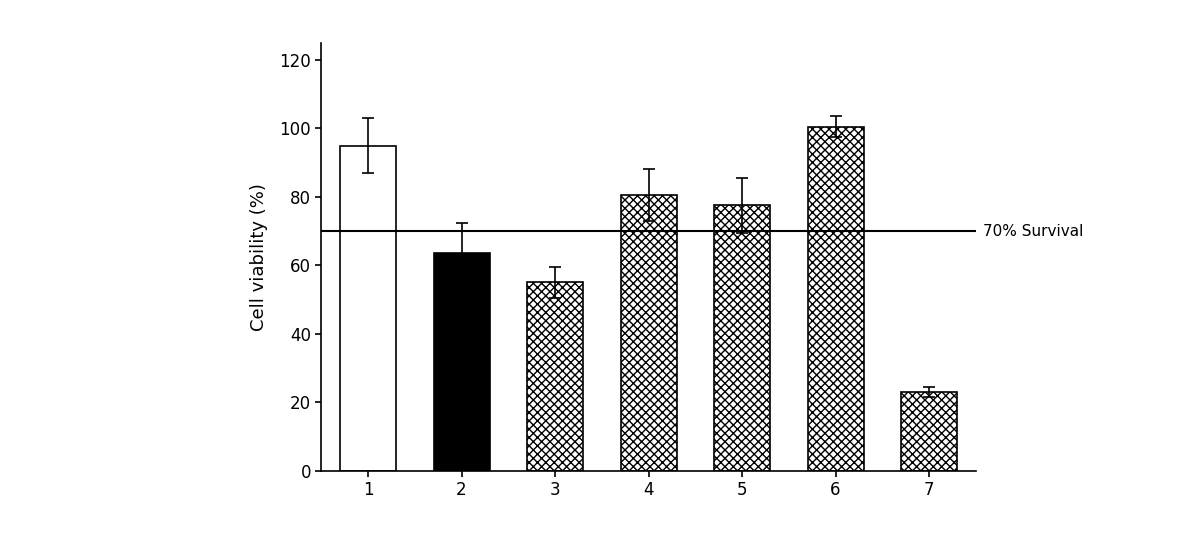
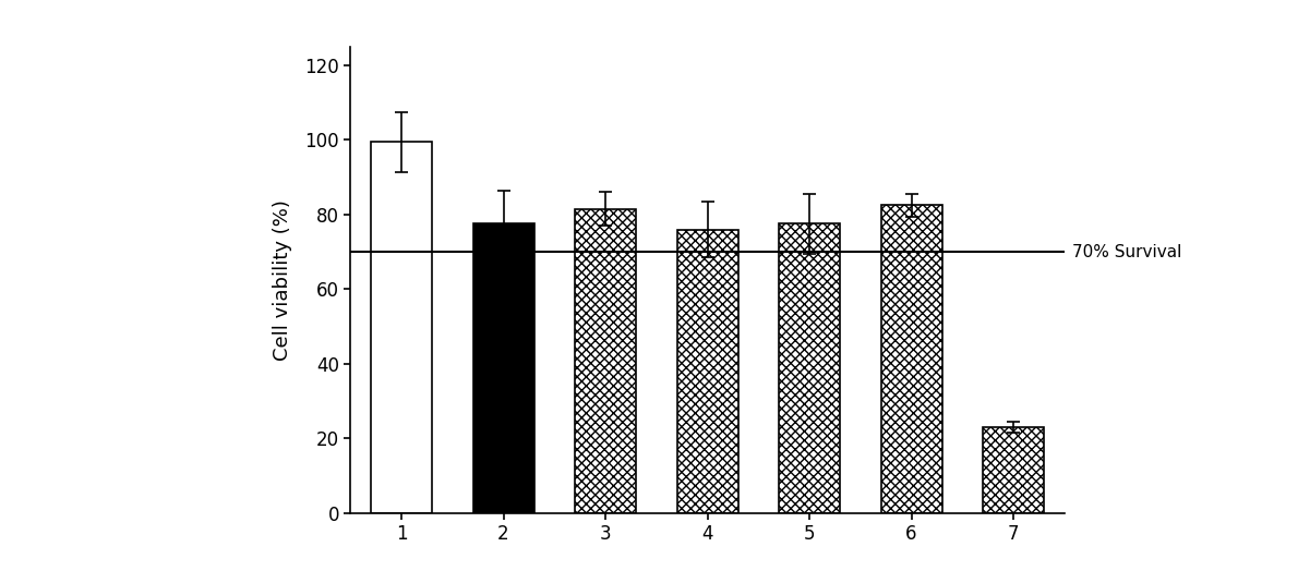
1: 95.0 -> 99.5
2: 63.5 -> 77.5
3: 55.0 -> 81.5
4: 80.5 -> 76.0
6: 100.5 -> 82.5
